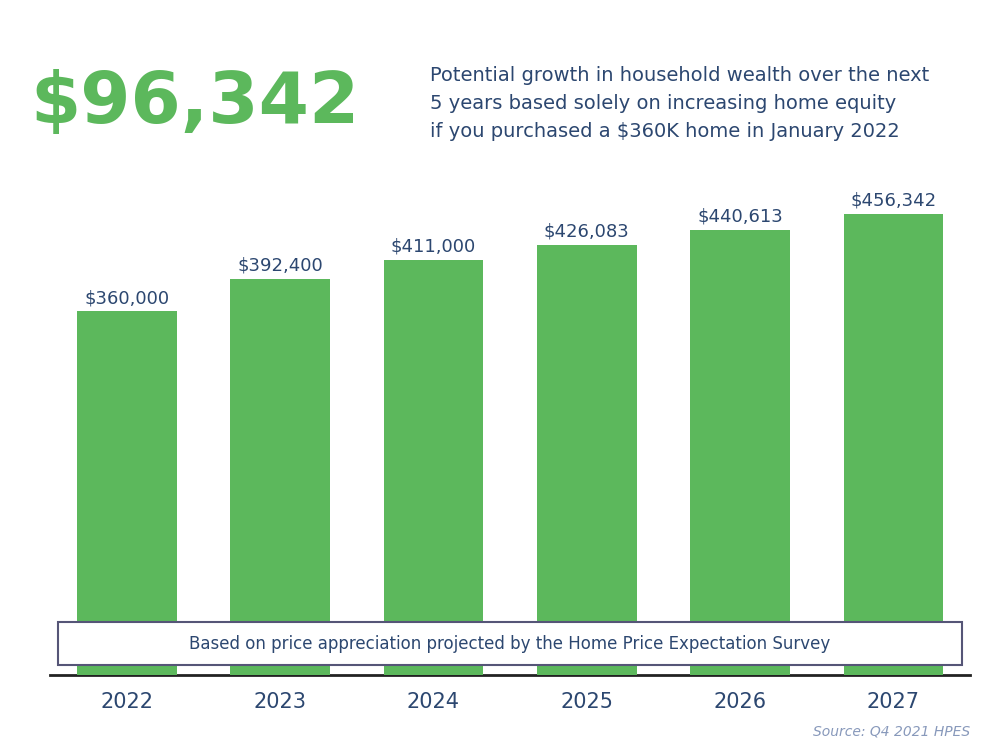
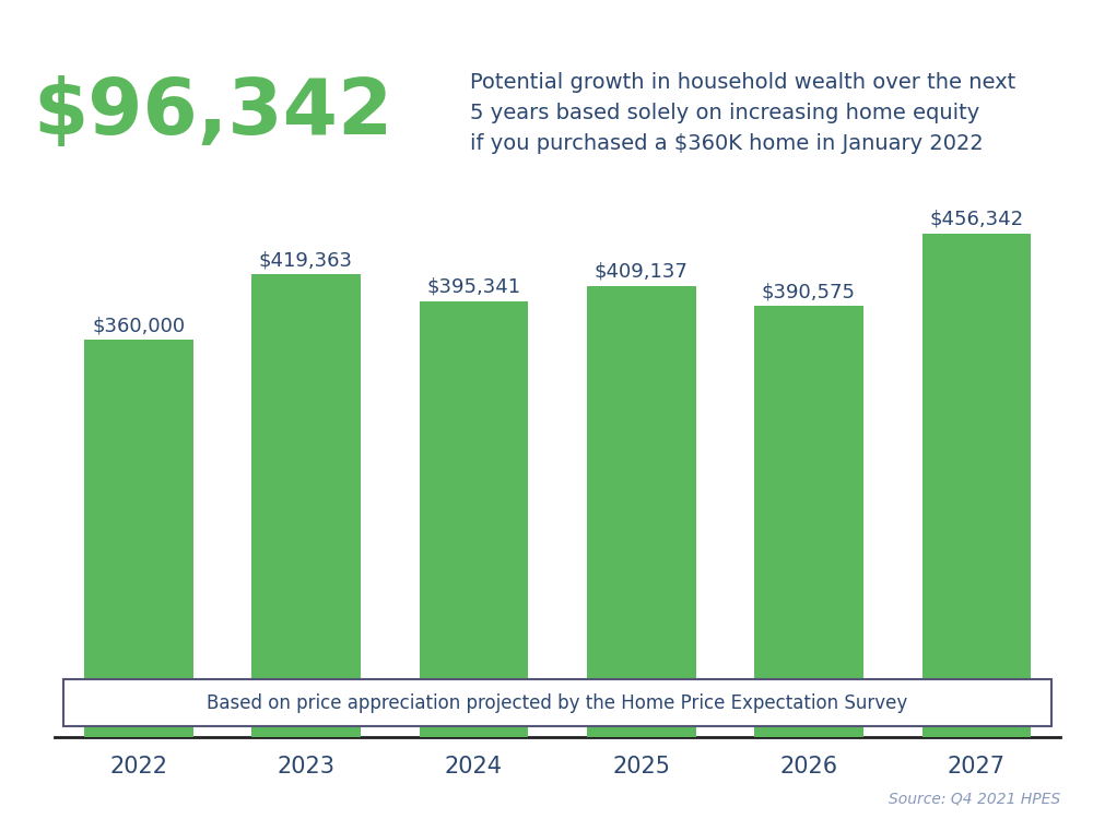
2023: $392,400 -> $419,363
2024: $411,000 -> $395,341
2025: $426,083 -> $409,137
2026: $440,613 -> $390,575
